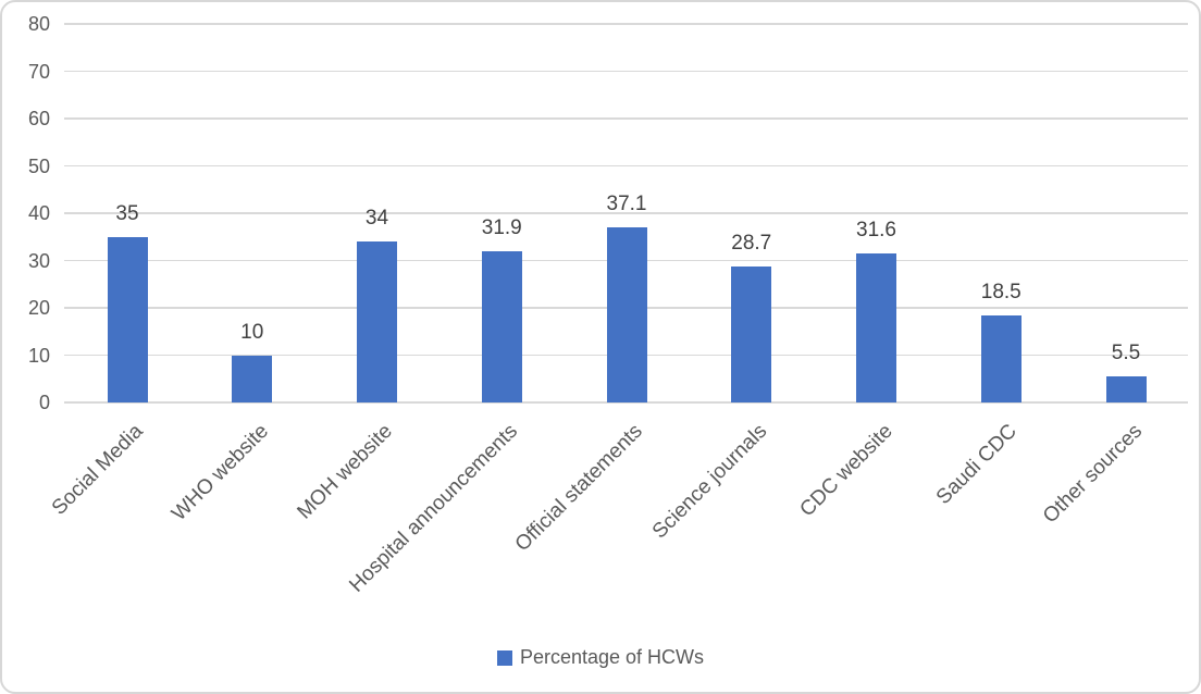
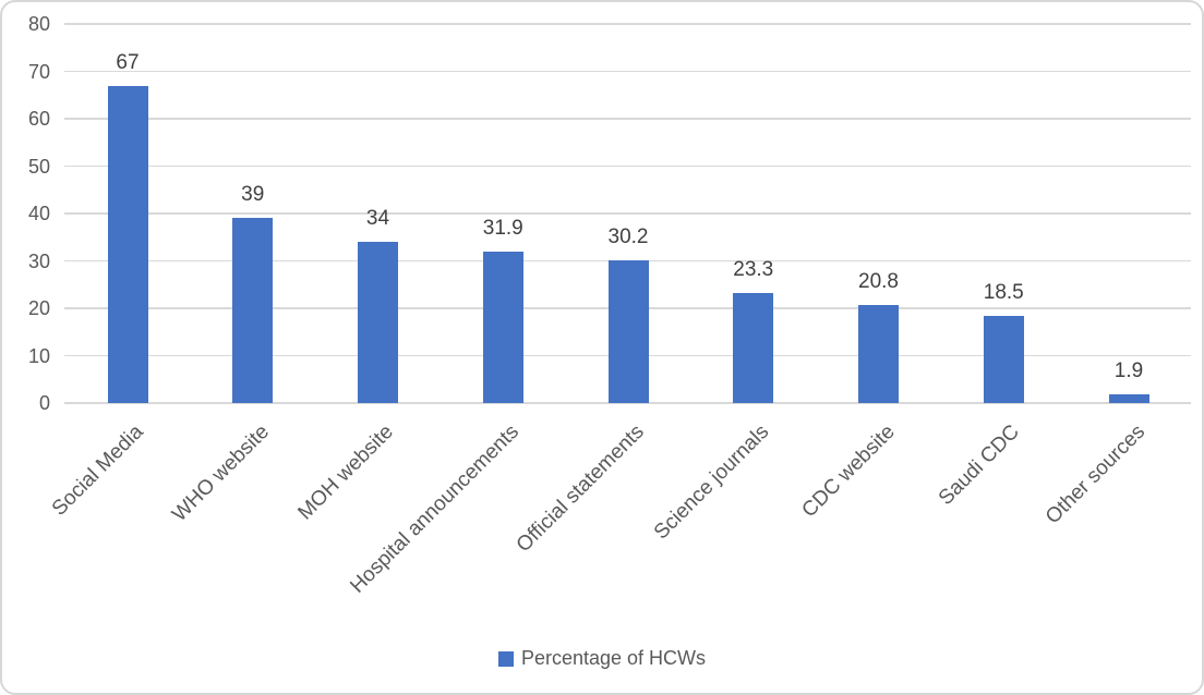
Social Media: 35 -> 67
WHO website: 10 -> 39
Official statements: 37.1 -> 30.2
Science journals: 28.7 -> 23.3
CDC website: 31.6 -> 20.8
Other sources: 5.5 -> 1.9
